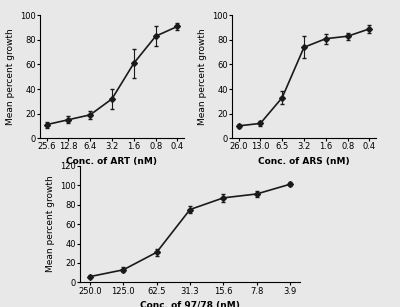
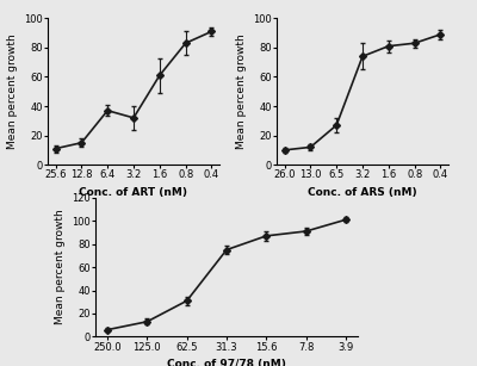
6.4: 19 -> 37
6.5: 33 -> 27
